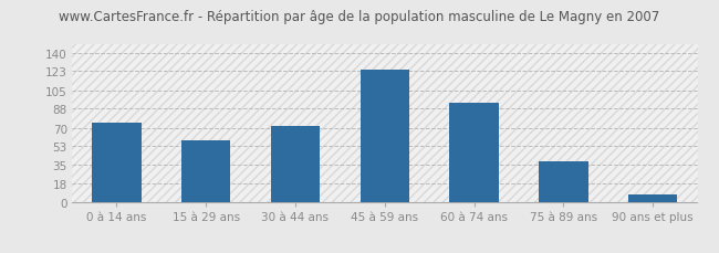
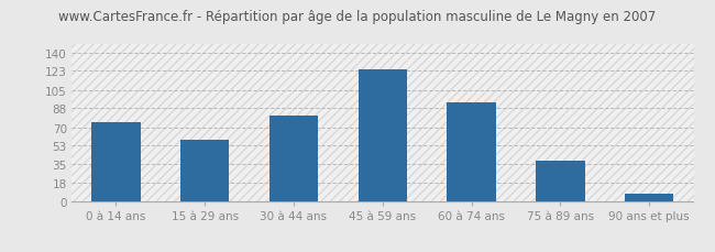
30 à 44 ans: 72 -> 81
